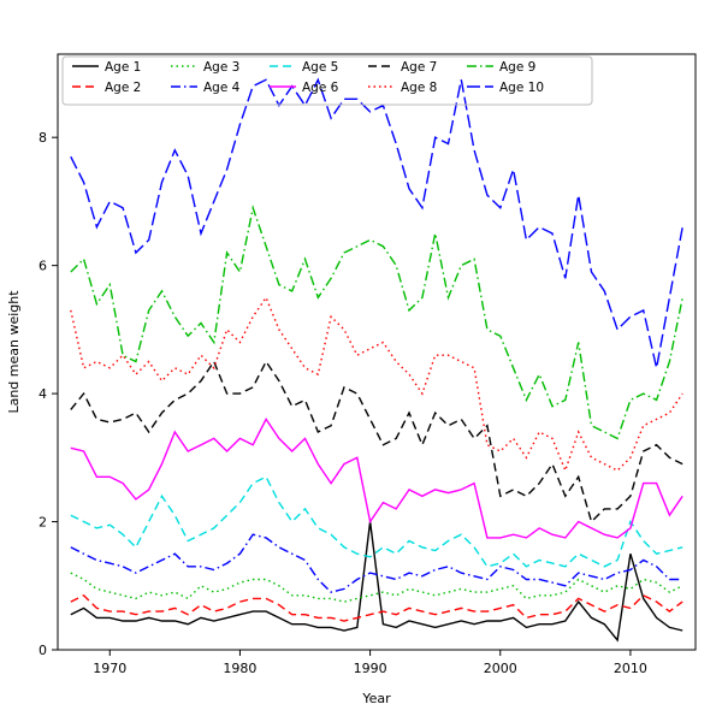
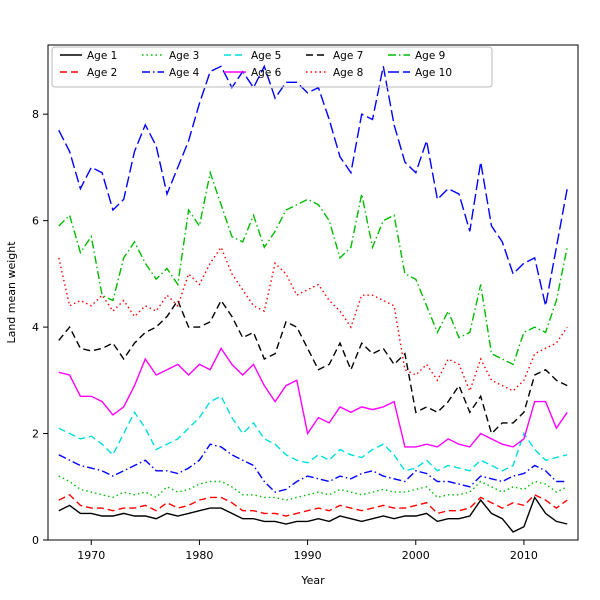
Age 1/1990: 2.0 -> 0.3
Age 1/2010: 1.5 -> 0.2
